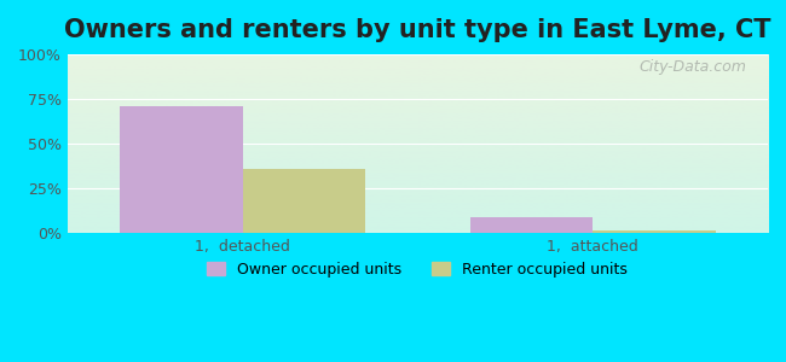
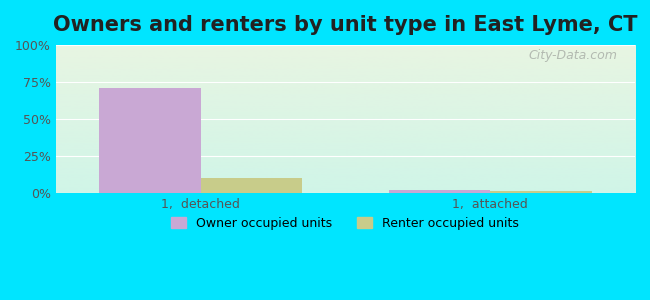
Renter occupied units/1, detached: 36% -> 10%
Owner occupied units/1, attached: 9% -> 2%
